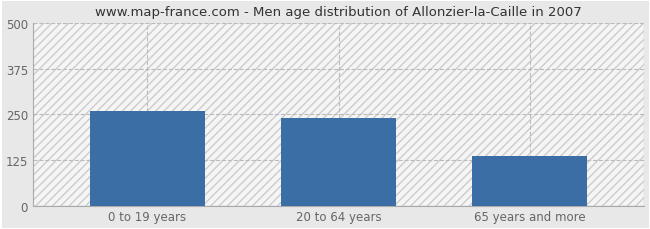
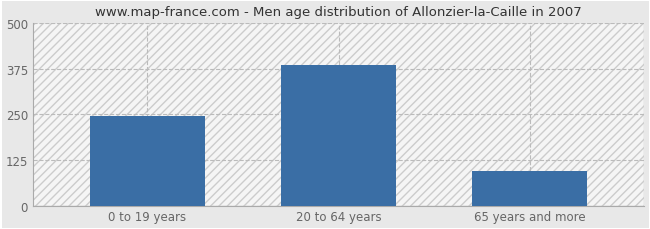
0 to 19 years: 260 -> 245
20 to 64 years: 240 -> 385
65 years and more: 135 -> 95
